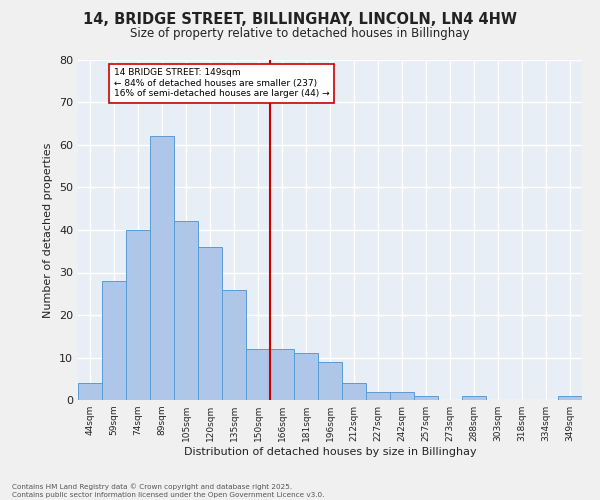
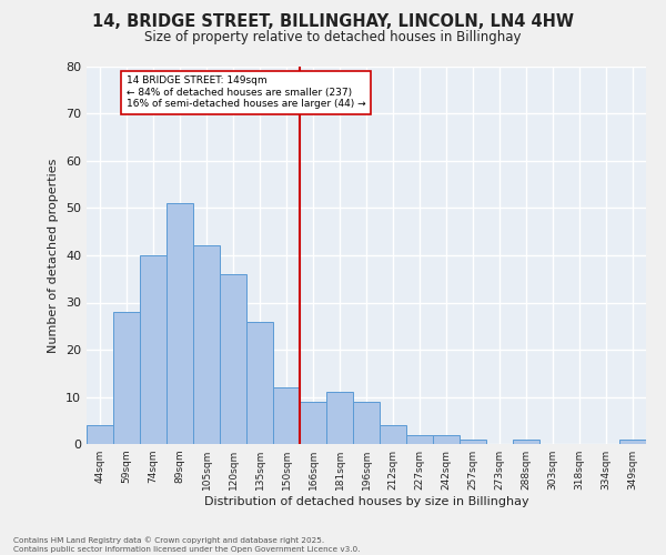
89sqm: 62 -> 51
166sqm: 12 -> 9
